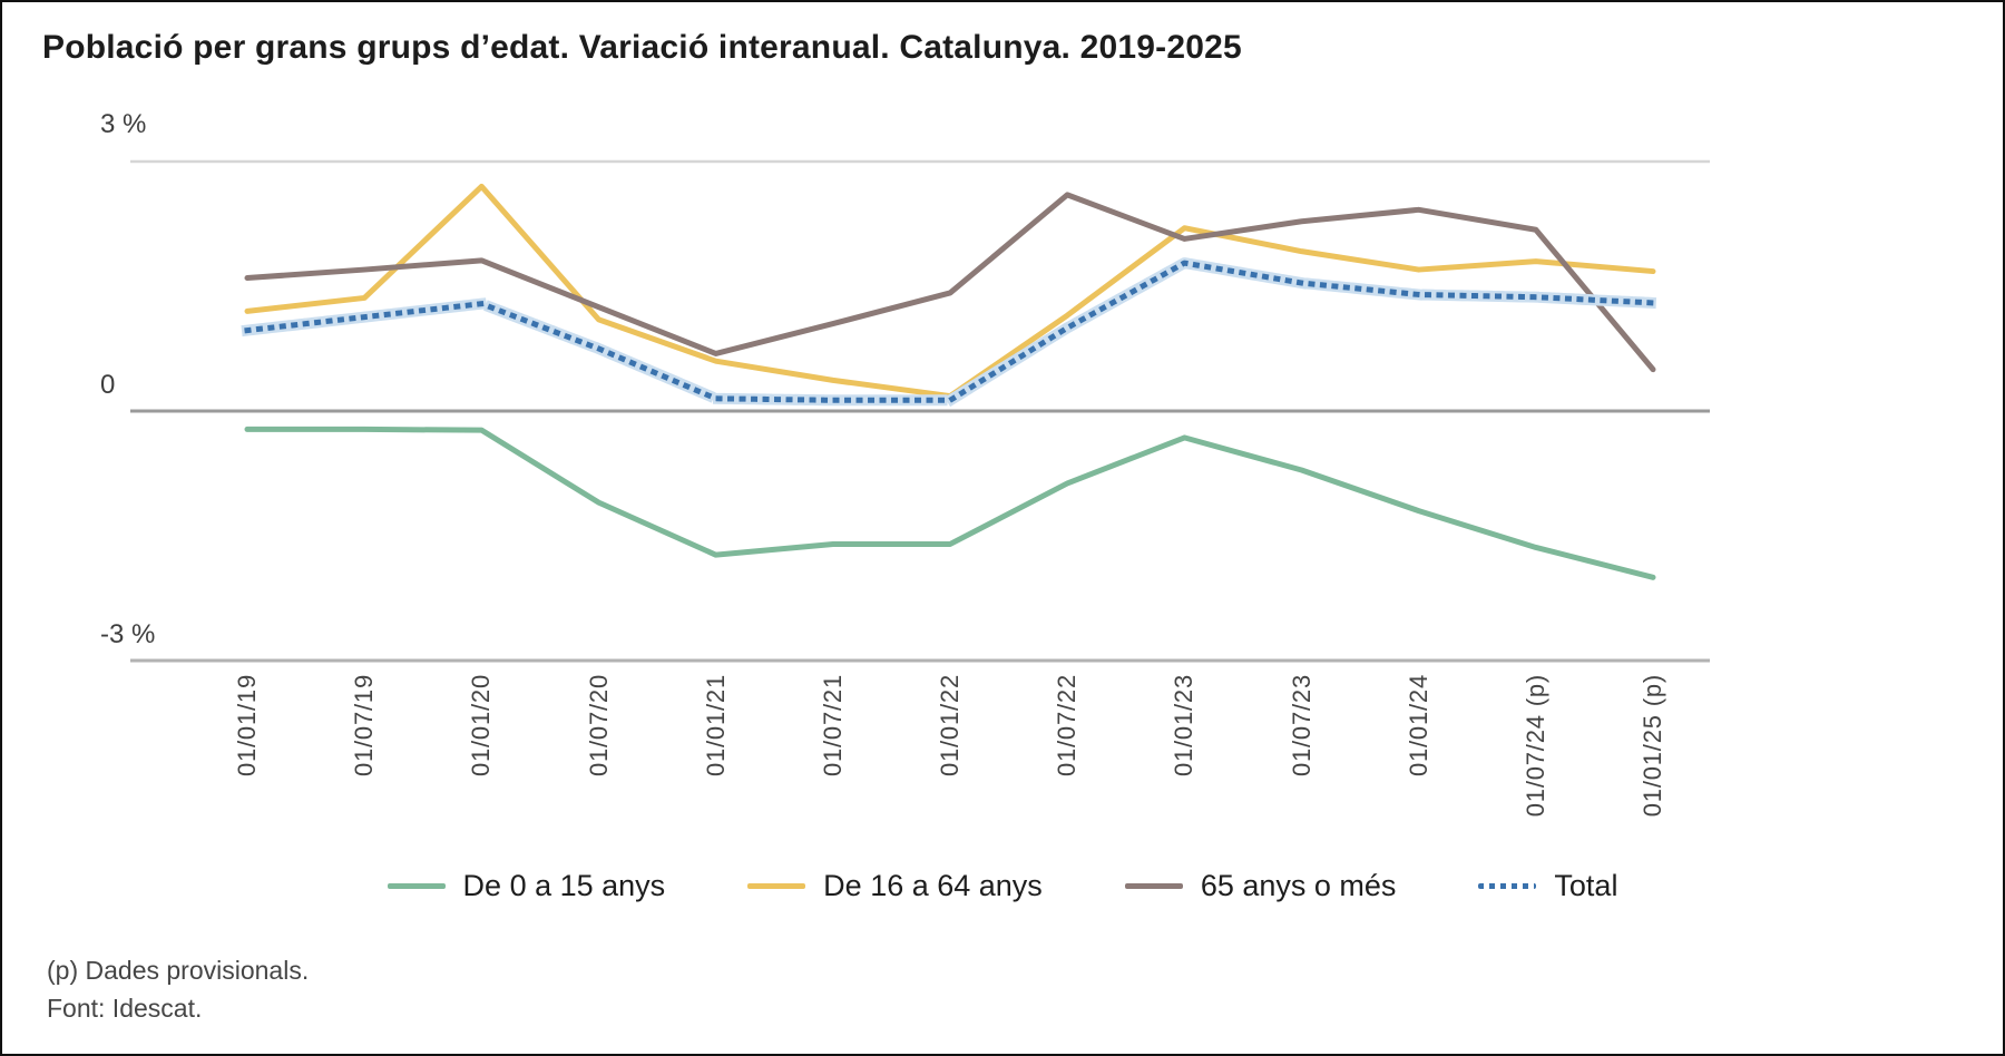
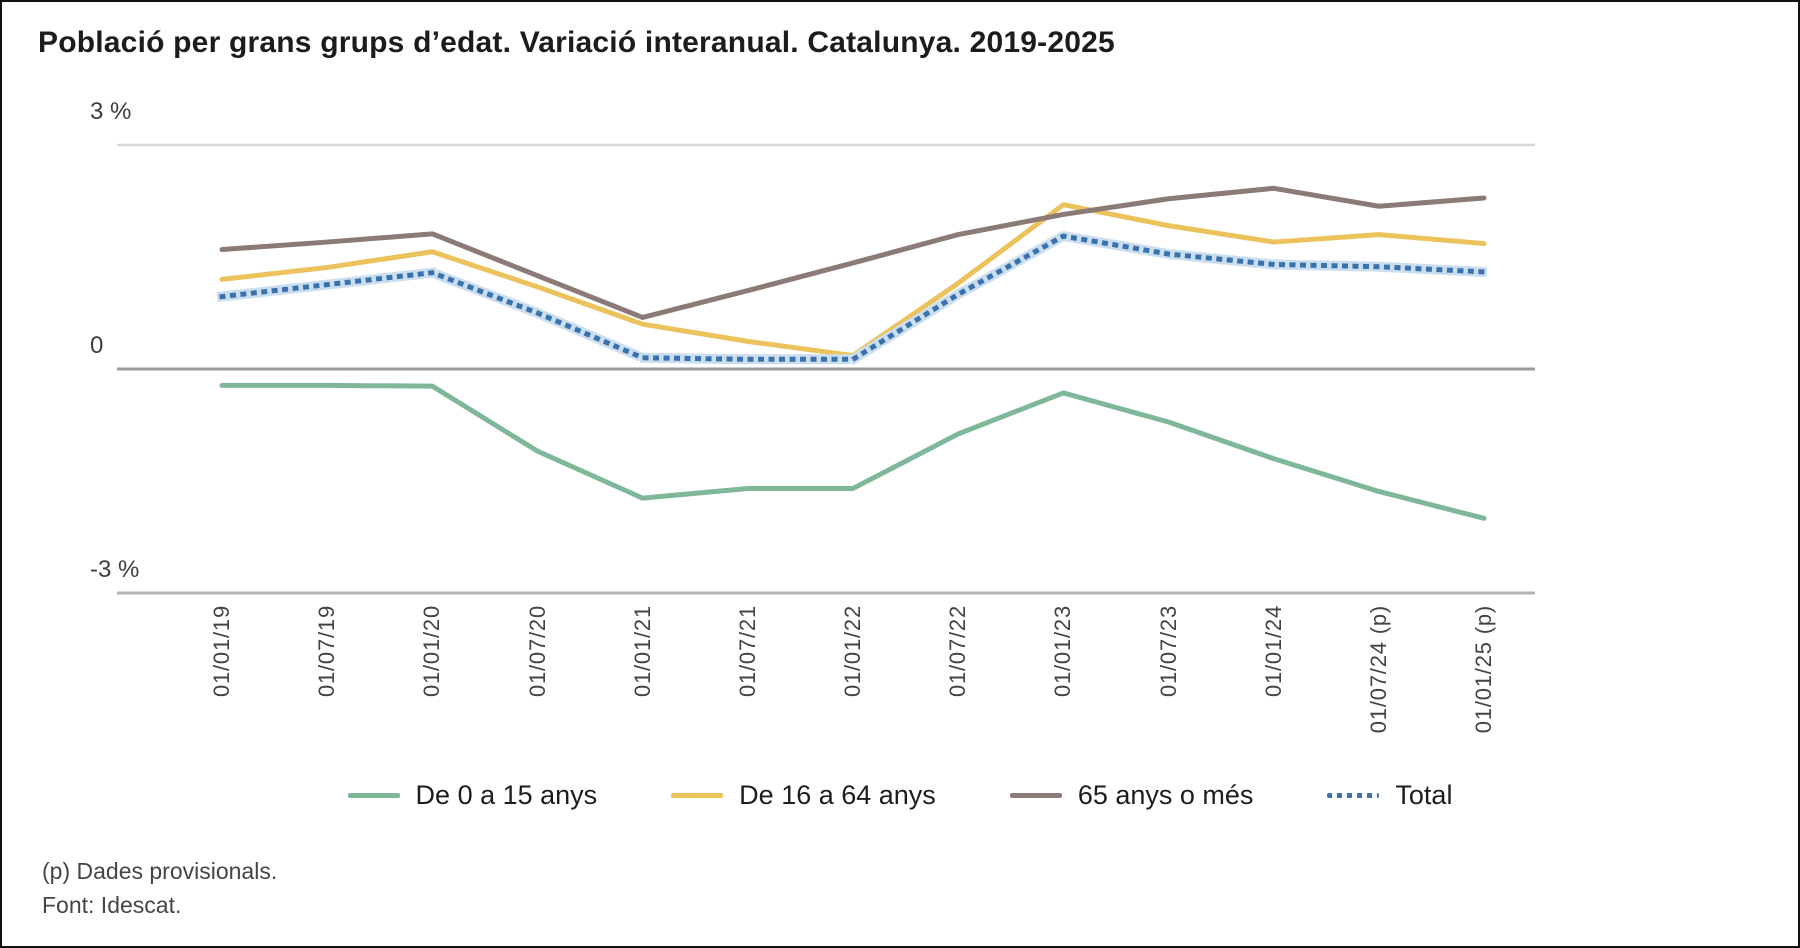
De 16 a 64 anys/01/01/20: 2.7% -> 1.6%
65 anys o més/01/07/22: 2.6% -> 1.8%
65 anys o més/01/01/25 (p): 0.5% -> 2.3%
